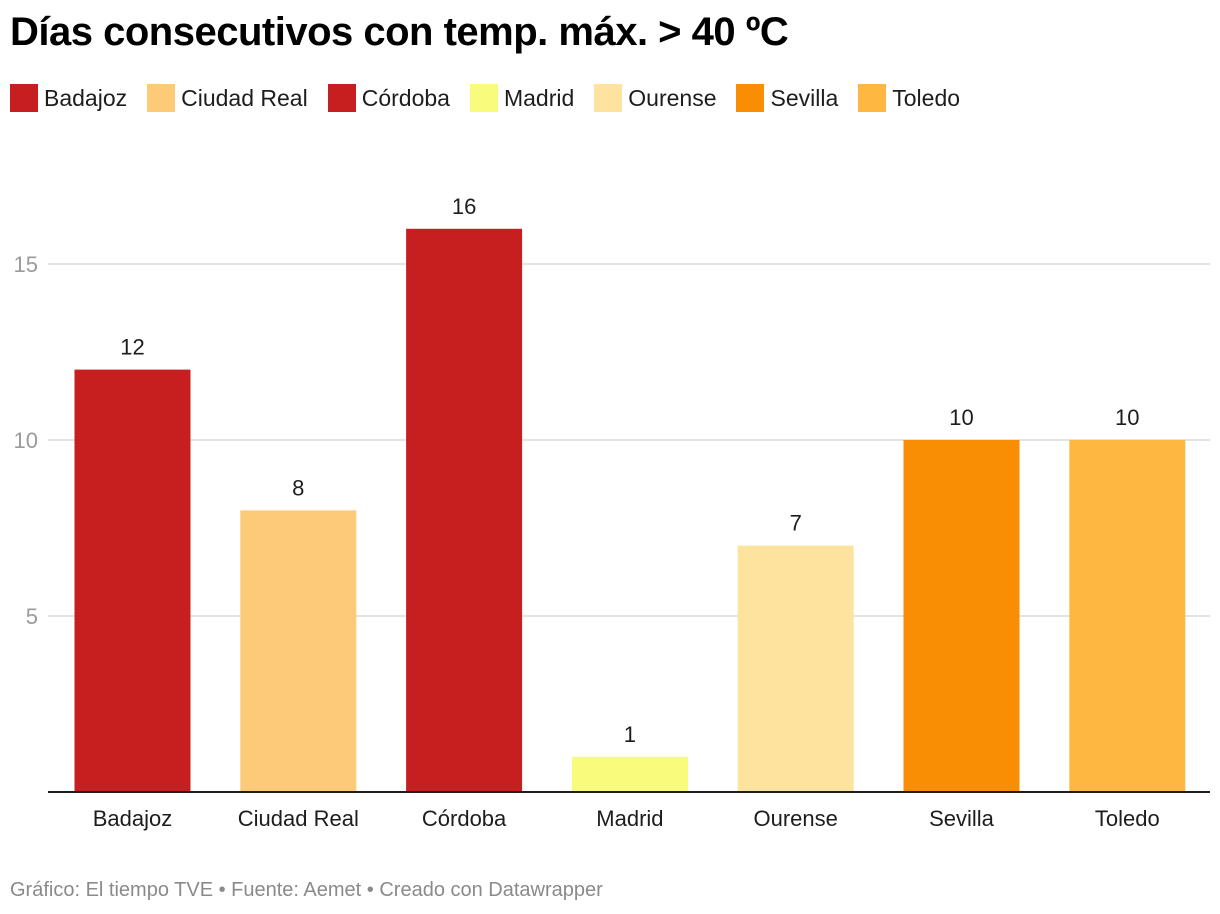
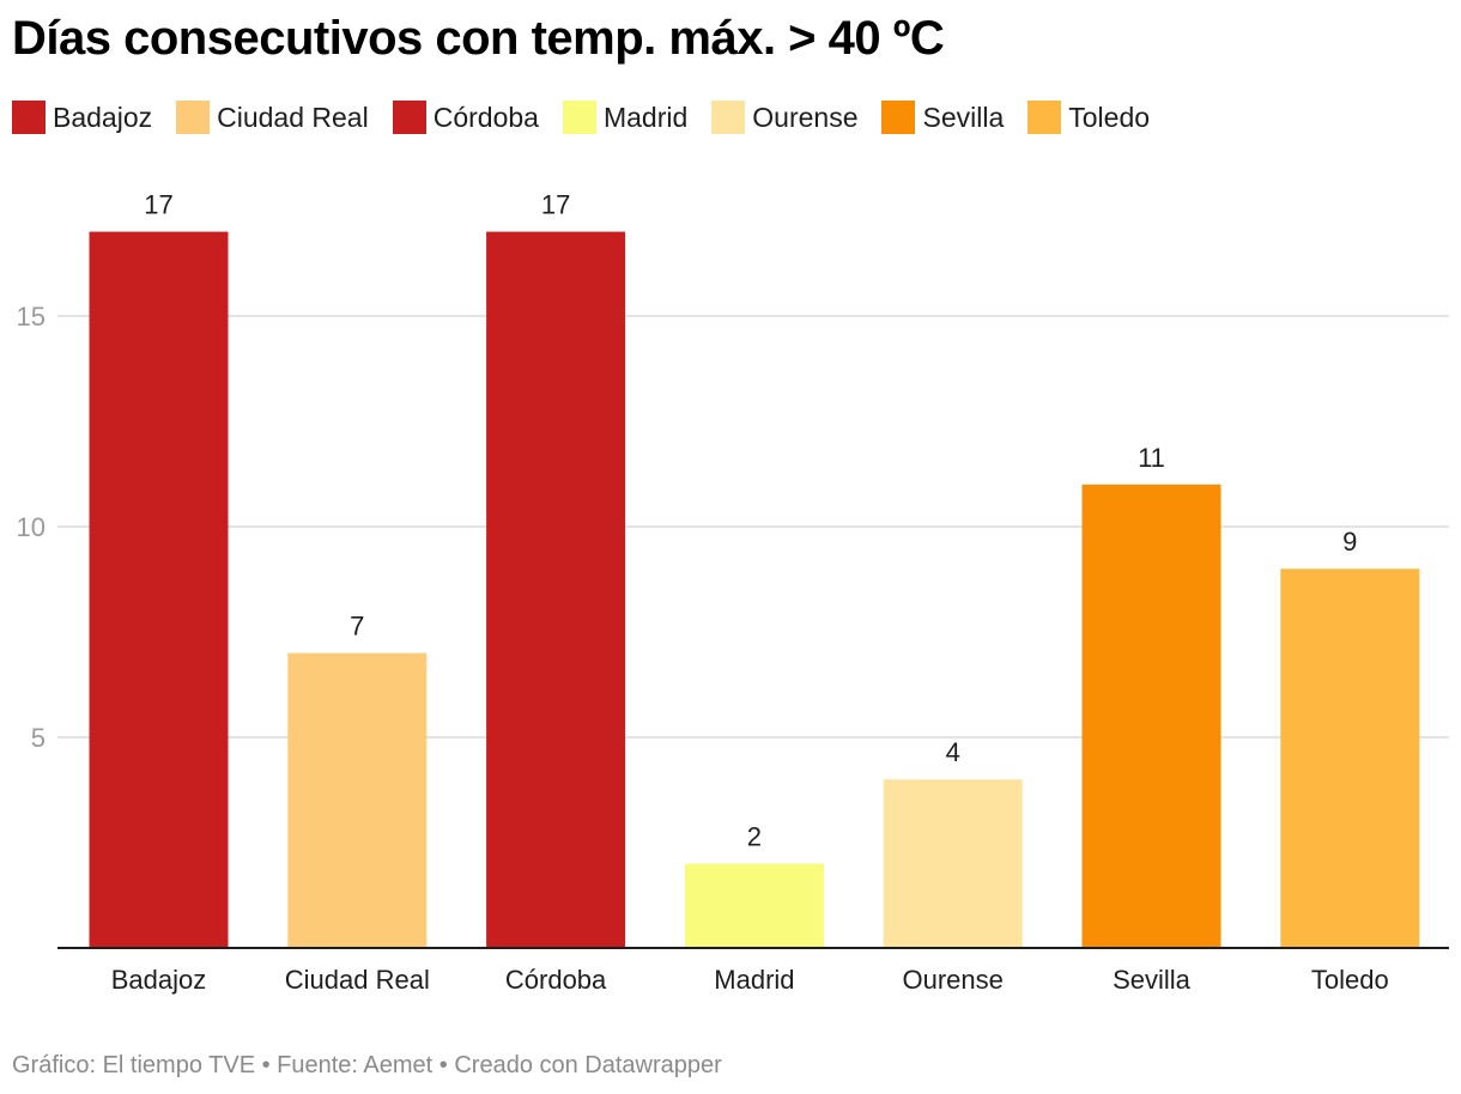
Badajoz: 12 -> 17
Ciudad Real: 8 -> 7
Córdoba: 16 -> 17
Madrid: 1 -> 2
Ourense: 7 -> 4
Sevilla: 10 -> 11
Toledo: 10 -> 9
